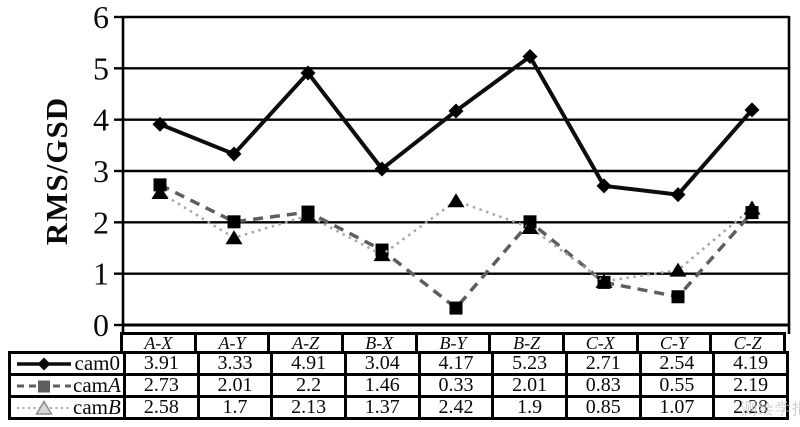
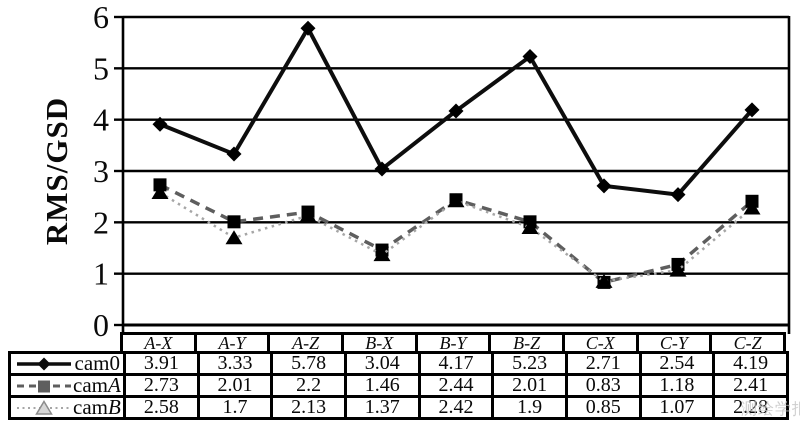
cam0/A-Z: 4.91 -> 5.78
camA/B-Y: 0.33 -> 2.44
camA/C-Y: 0.55 -> 1.18
camA/C-Z: 2.19 -> 2.41
